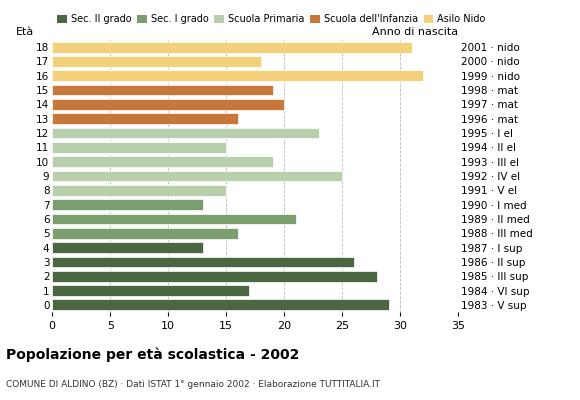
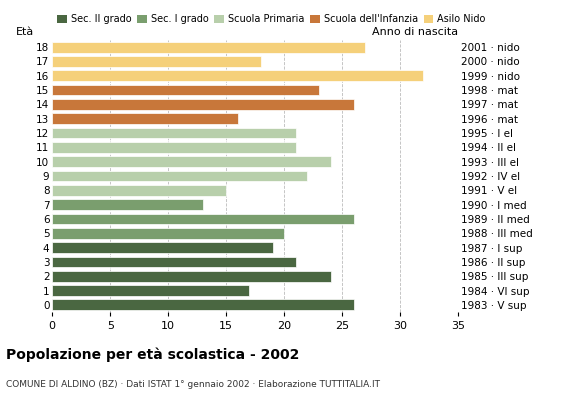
18: 31 -> 27
15: 19 -> 23
14: 20 -> 26
12: 23 -> 21
11: 15 -> 21
10: 19 -> 24
9: 25 -> 22
6: 21 -> 26
5: 16 -> 20
4: 13 -> 19
3: 26 -> 21
2: 28 -> 24
0: 29 -> 26
